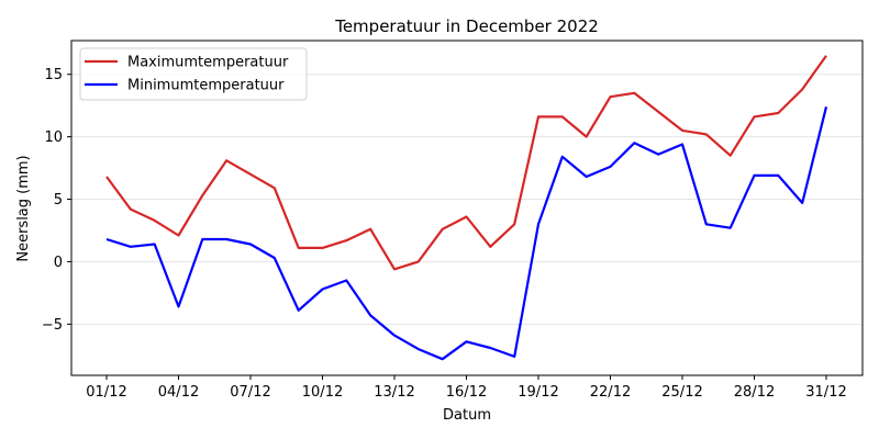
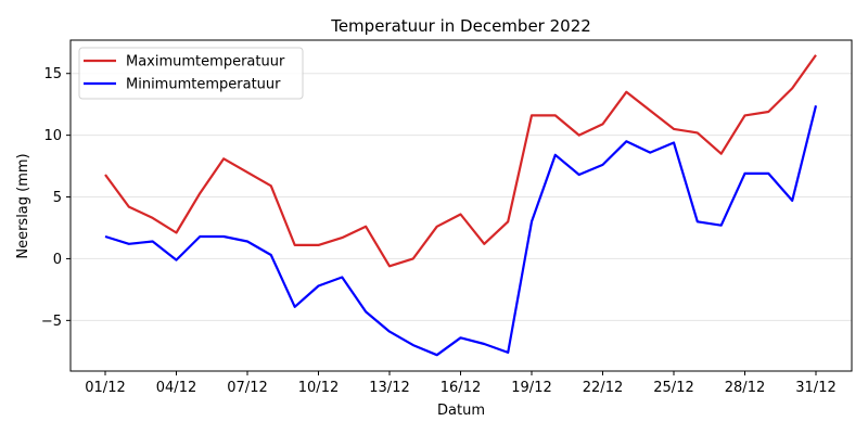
Minimumtemperatuur/04/12: -3.6 -> -0.1
Maximumtemperatuur/22/12: 13.2 -> 10.9
